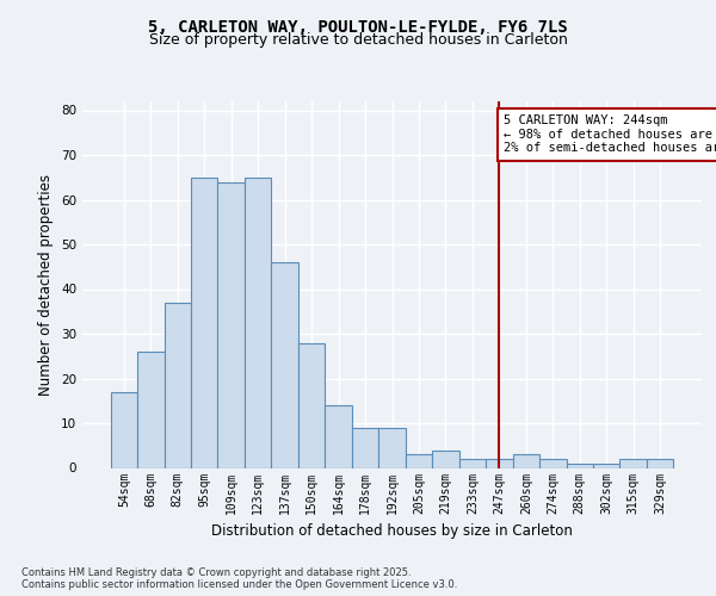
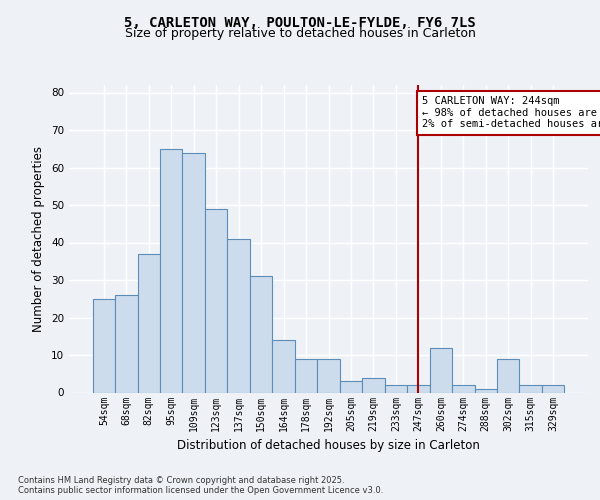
54sqm: 17 -> 25
123sqm: 65 -> 49
137sqm: 46 -> 41
150sqm: 28 -> 31
260sqm: 3 -> 12
302sqm: 1 -> 9
